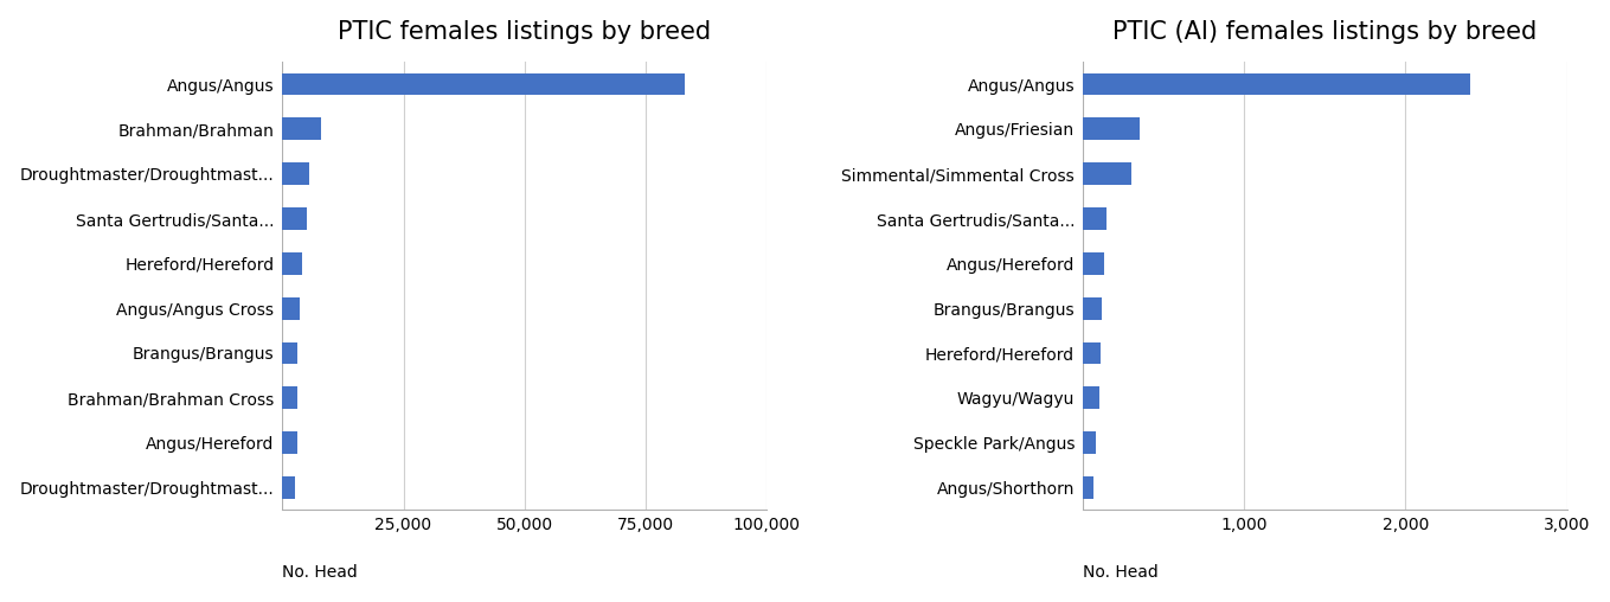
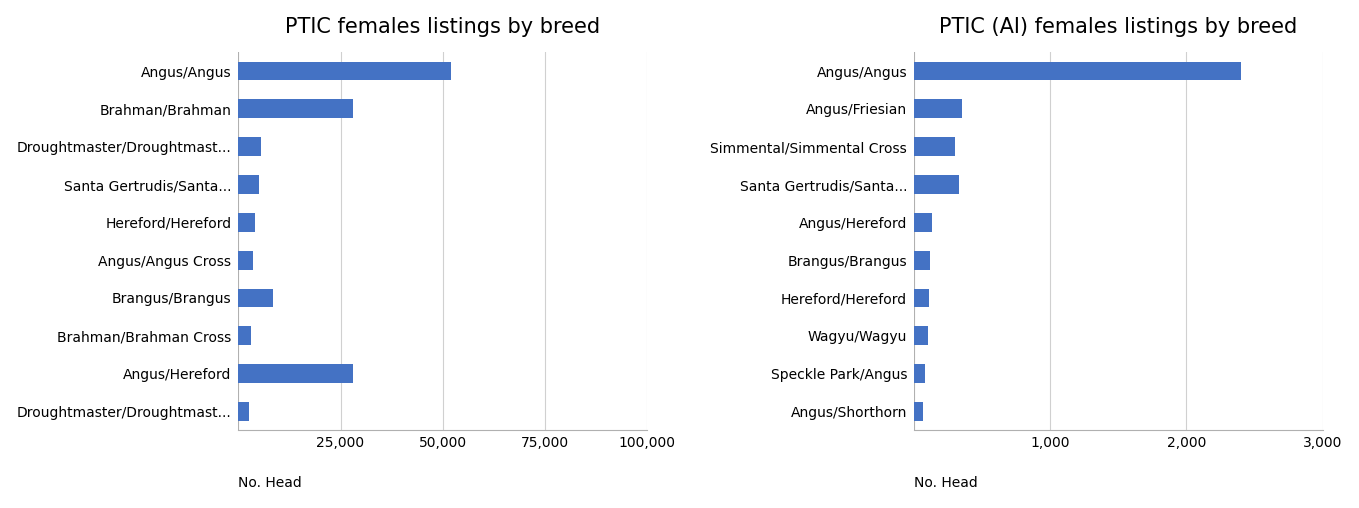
PTIC females listings by breed/Angus/Angus: 83,000 -> 52,000
PTIC females listings by breed/Brahman/Brahman: 8,000 -> 28,000
PTIC females listings by breed/Brangus/Brangus: 3,000 -> 8,500
PTIC females listings by breed/Angus/Hereford: 3,000 -> 28,000
PTIC (AI) females listings by breed/Santa Gertrudis/Santa...: 150 -> 330
